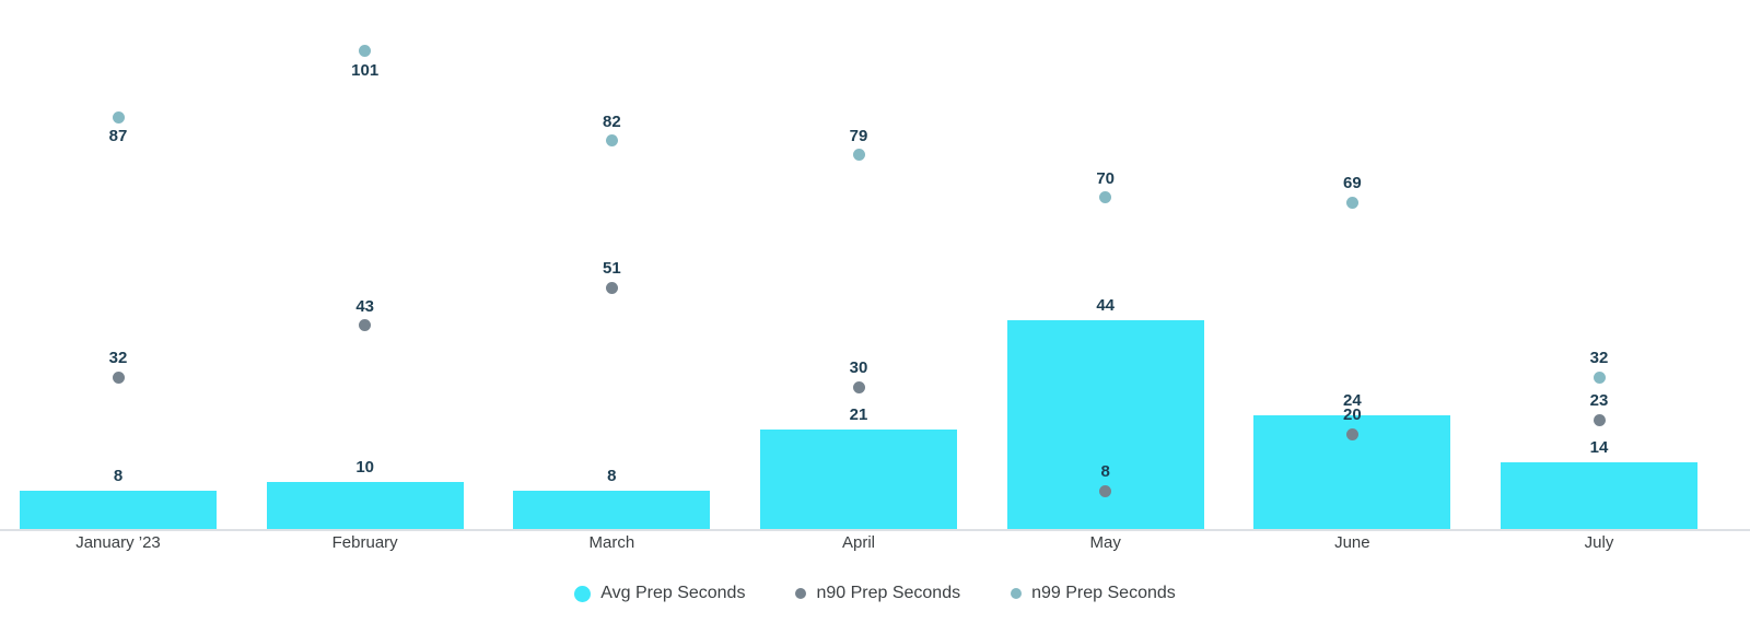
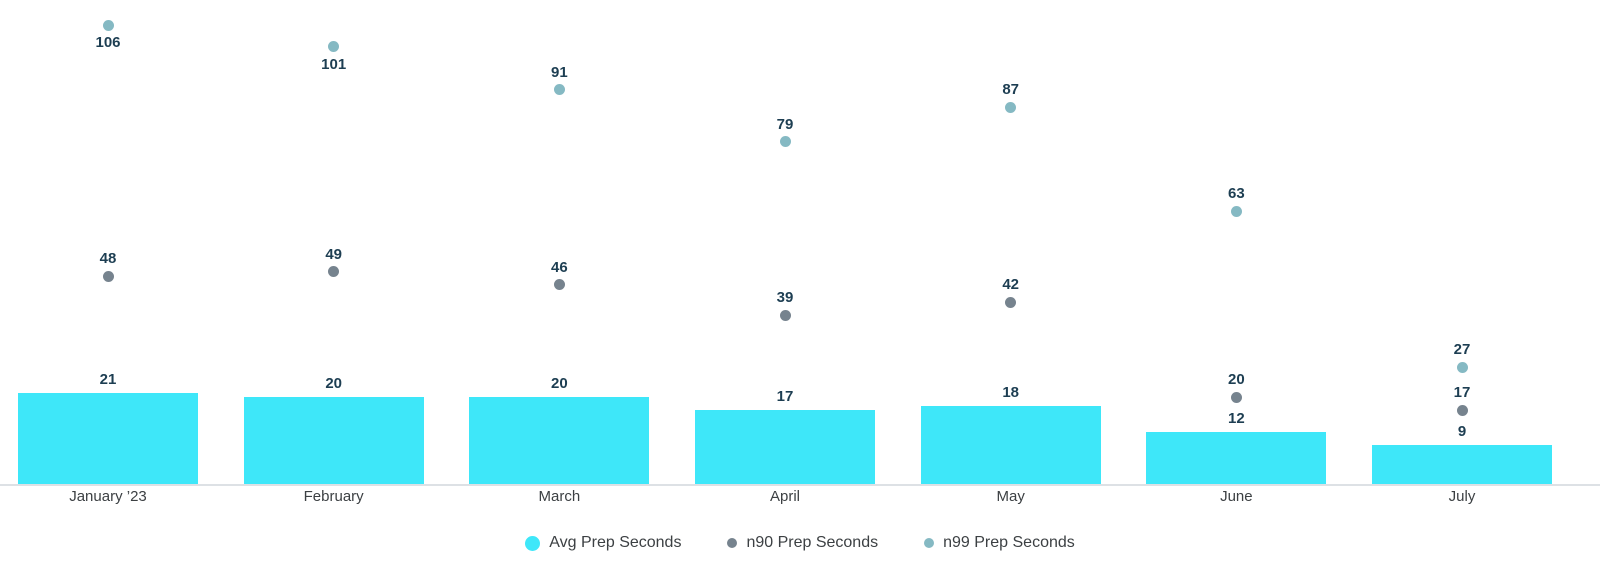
Avg Prep Seconds/January ’23: 8 -> 21
n90 Prep Seconds/January ’23: 32 -> 48
n99 Prep Seconds/January ’23: 87 -> 106
Avg Prep Seconds/February: 10 -> 20
n90 Prep Seconds/February: 43 -> 49
Avg Prep Seconds/March: 8 -> 20
n90 Prep Seconds/March: 51 -> 46
n99 Prep Seconds/March: 82 -> 91
Avg Prep Seconds/April: 21 -> 17
n90 Prep Seconds/April: 30 -> 39
Avg Prep Seconds/May: 44 -> 18
n90 Prep Seconds/May: 8 -> 42
n99 Prep Seconds/May: 70 -> 87
Avg Prep Seconds/June: 24 -> 12
n99 Prep Seconds/June: 69 -> 63
Avg Prep Seconds/July: 14 -> 9
n90 Prep Seconds/July: 23 -> 17
n99 Prep Seconds/July: 32 -> 27
